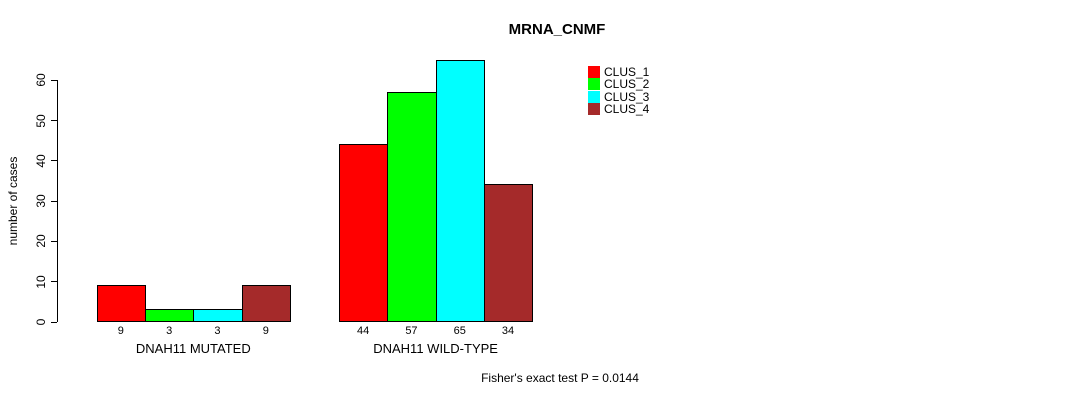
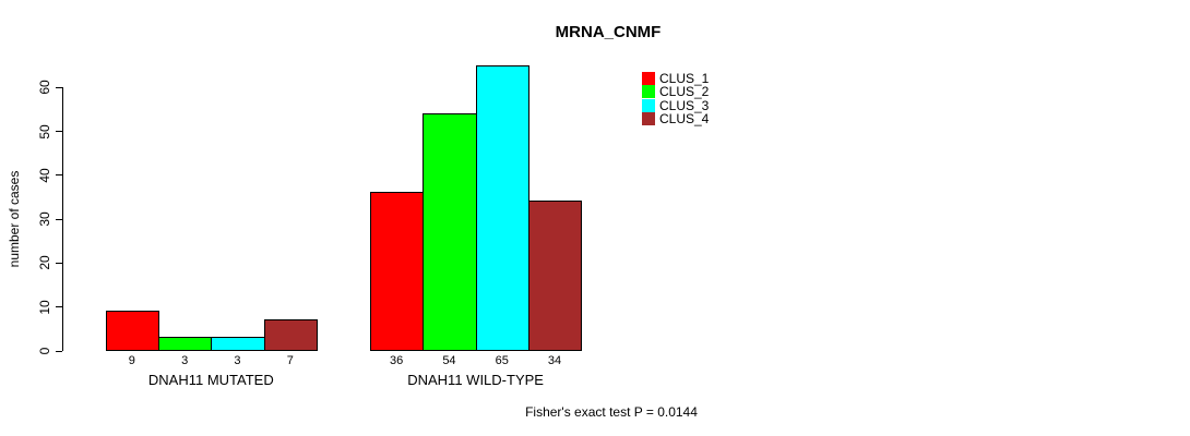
CLUS_4/DNAH11 MUTATED: 9 -> 7
CLUS_1/DNAH11 WILD-TYPE: 44 -> 36
CLUS_2/DNAH11 WILD-TYPE: 57 -> 54
